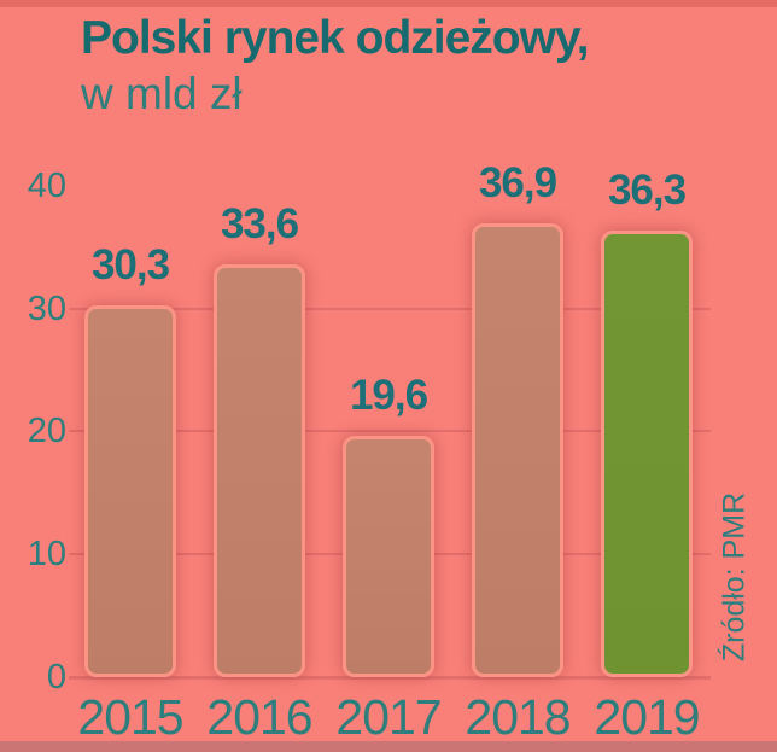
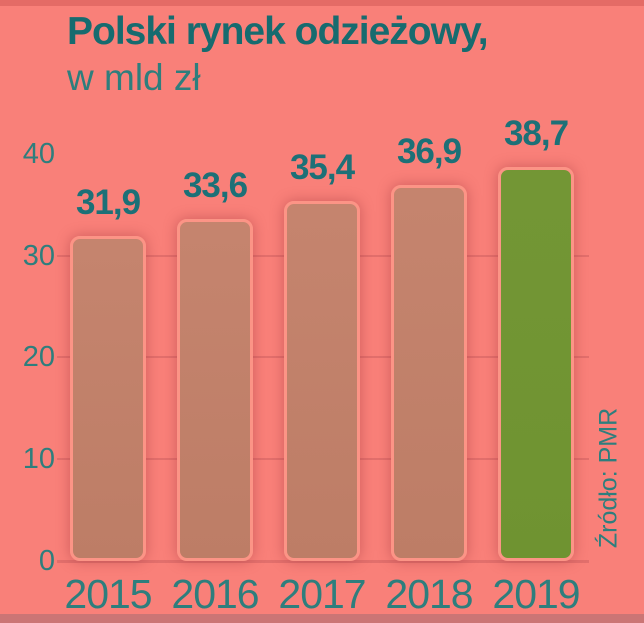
2015: 30,3 -> 31,9
2017: 19,6 -> 35,4
2019: 36,3 -> 38,7
